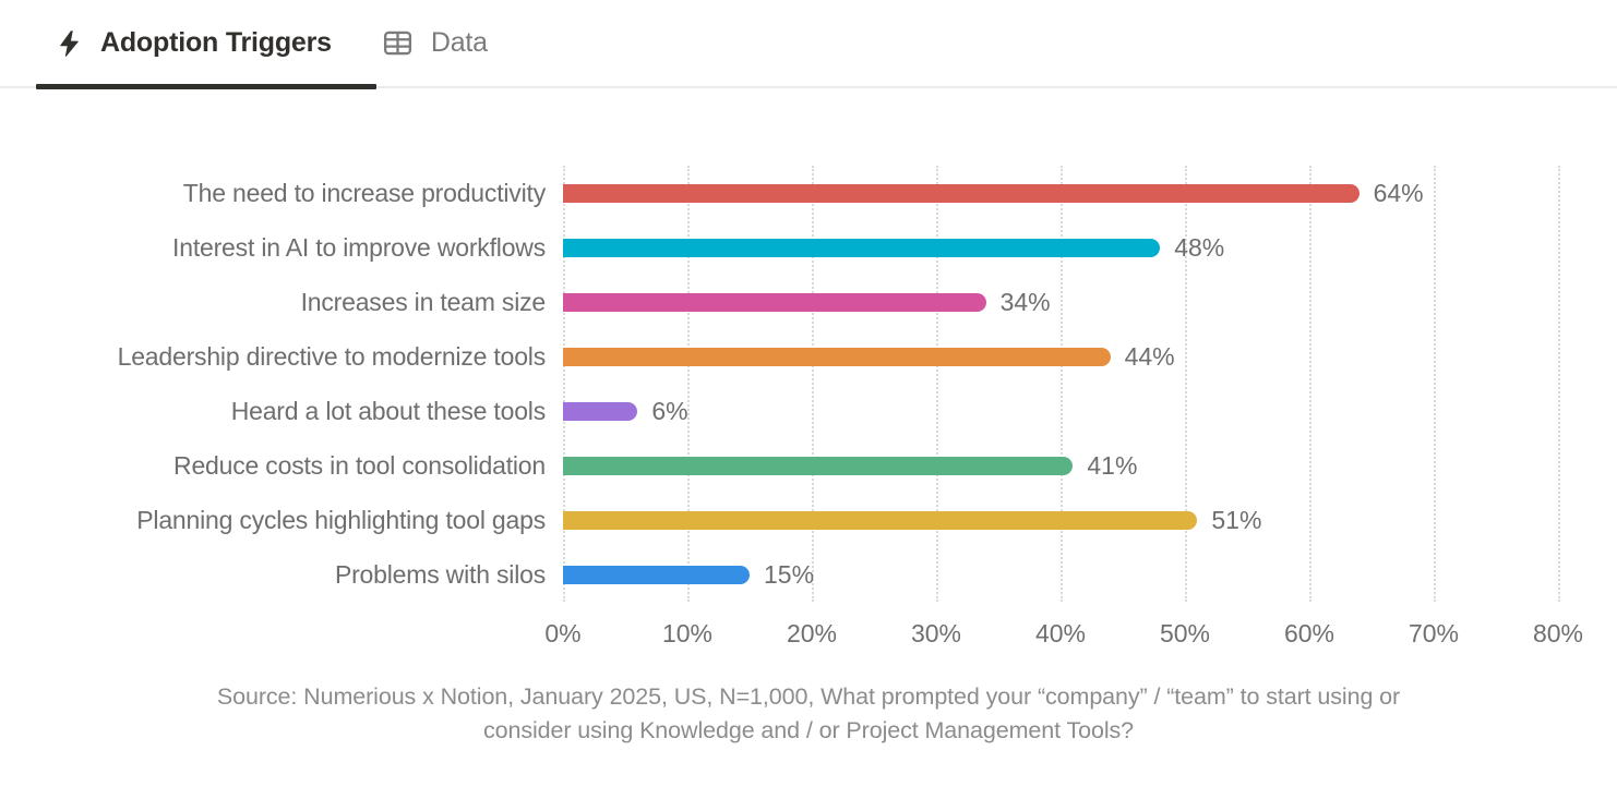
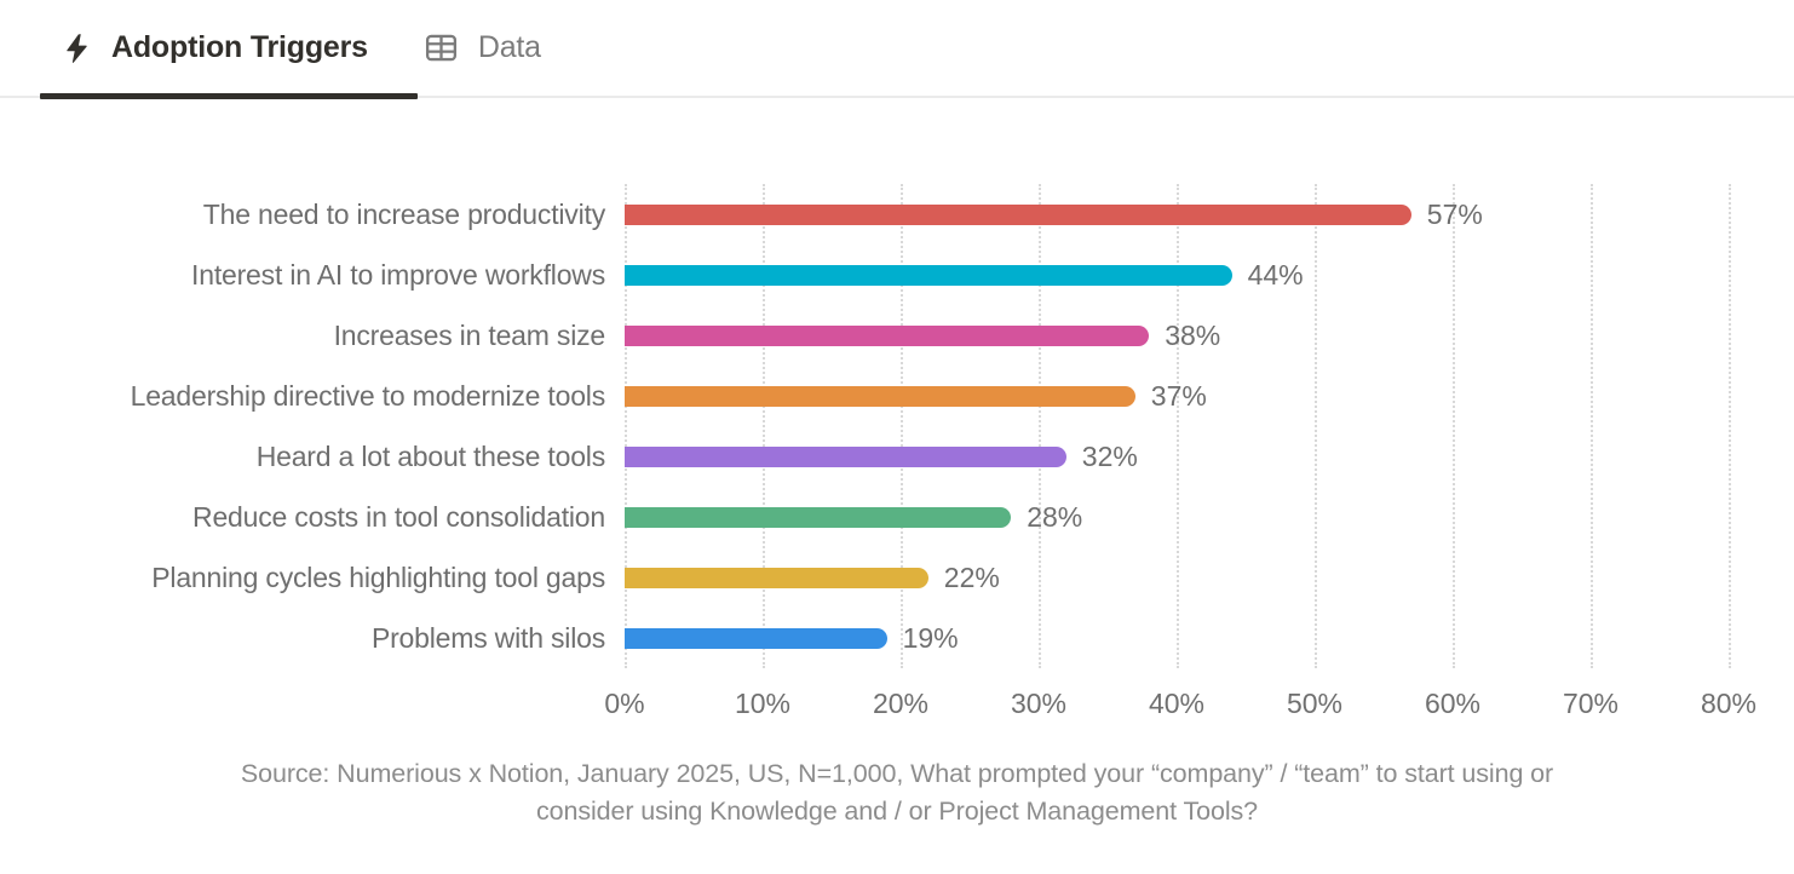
The need to increase productivity: 64% -> 57%
Interest in AI to improve workflows: 48% -> 44%
Increases in team size: 34% -> 38%
Leadership directive to modernize tools: 44% -> 37%
Heard a lot about these tools: 6% -> 32%
Reduce costs in tool consolidation: 41% -> 28%
Planning cycles highlighting tool gaps: 51% -> 22%
Problems with silos: 15% -> 19%
